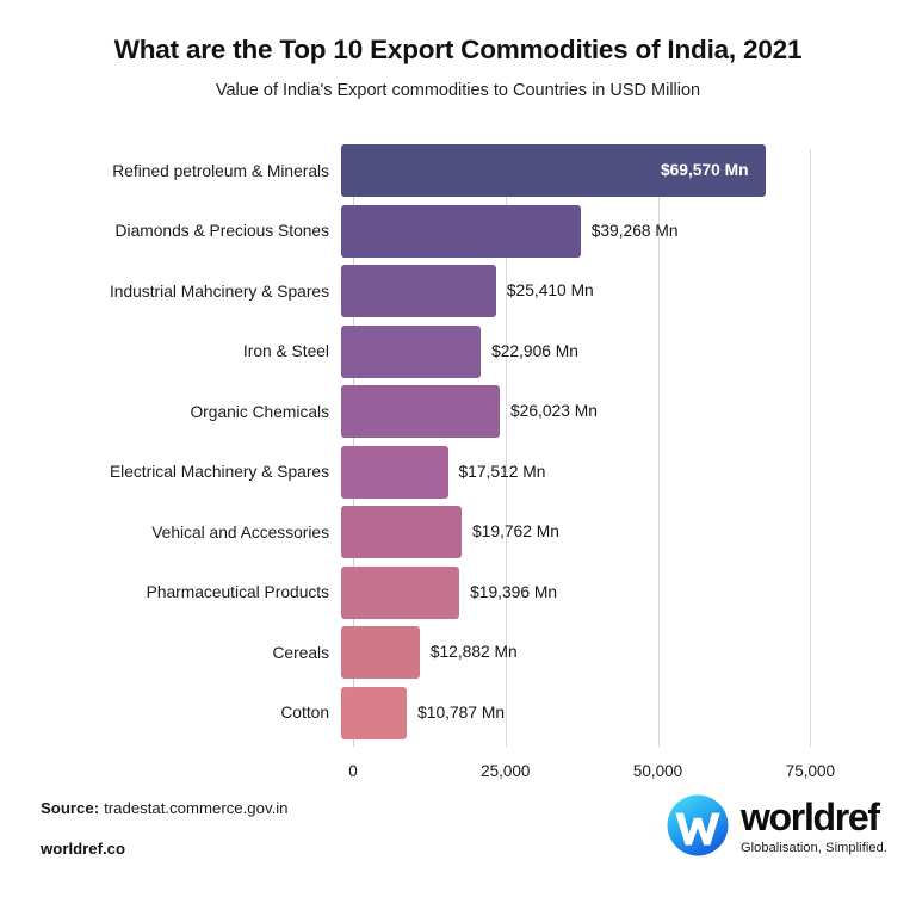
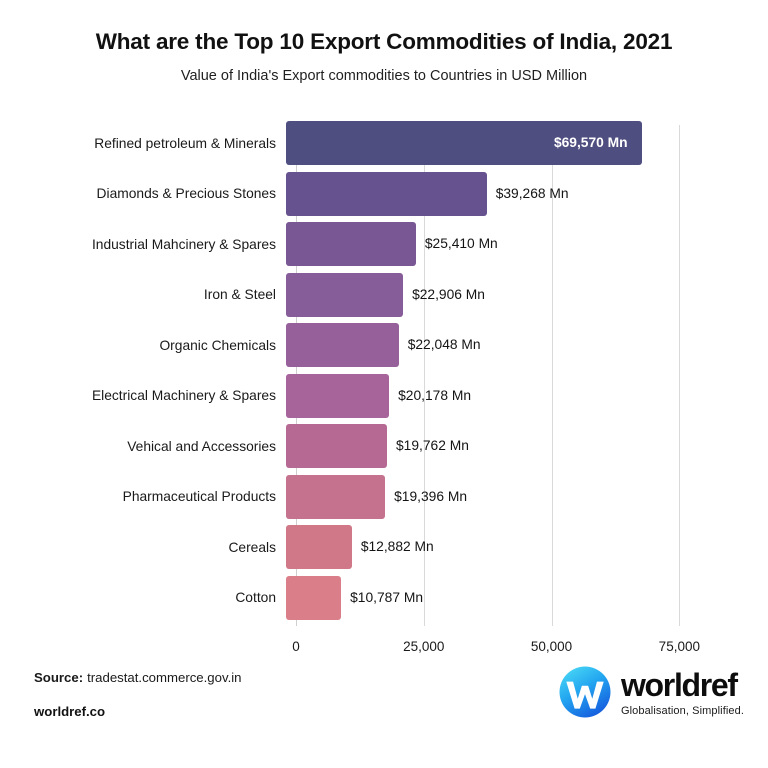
Organic Chemicals: $26,023 -> $22,048
Electrical Machinery & Spares: $17,512 -> $20,178
